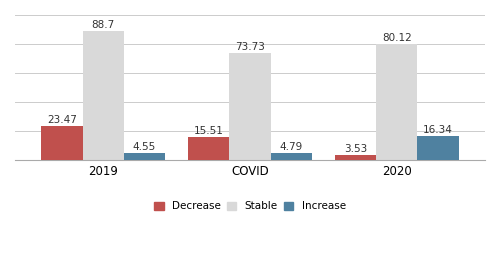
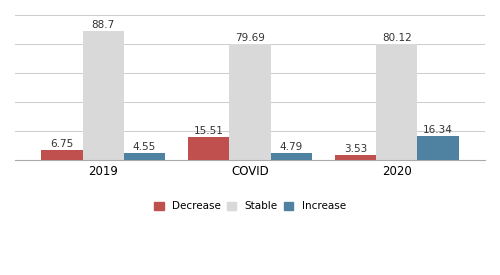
Decrease/2019: 23.47 -> 6.75
Stable/COVID: 73.73 -> 79.69
